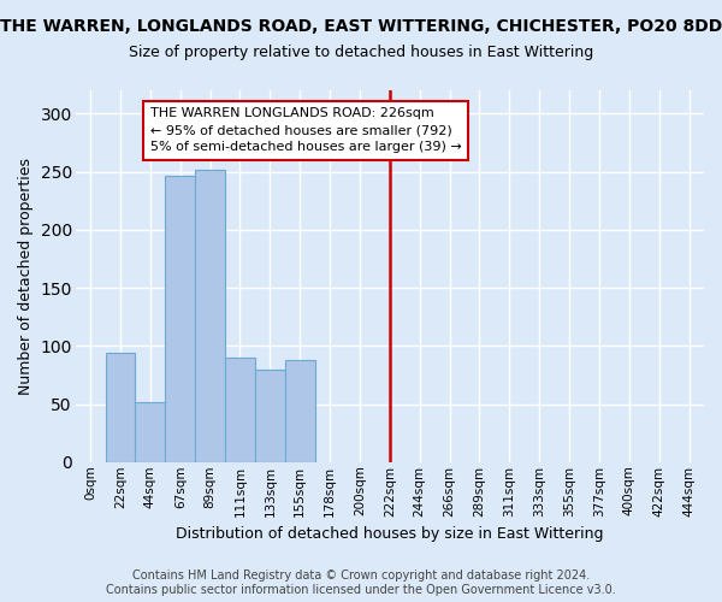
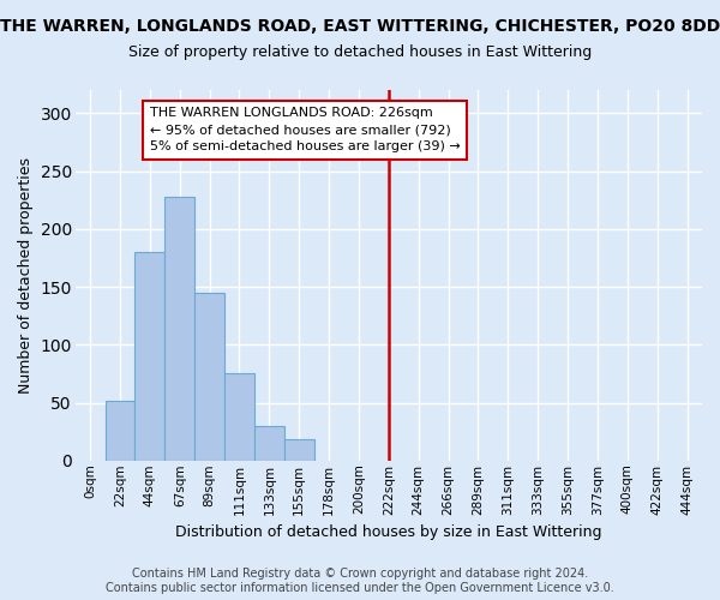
22sqm: 94 -> 52
44sqm: 52 -> 180
67sqm: 246 -> 228
89sqm: 252 -> 145
111sqm: 90 -> 75
133sqm: 80 -> 30
155sqm: 88 -> 18
